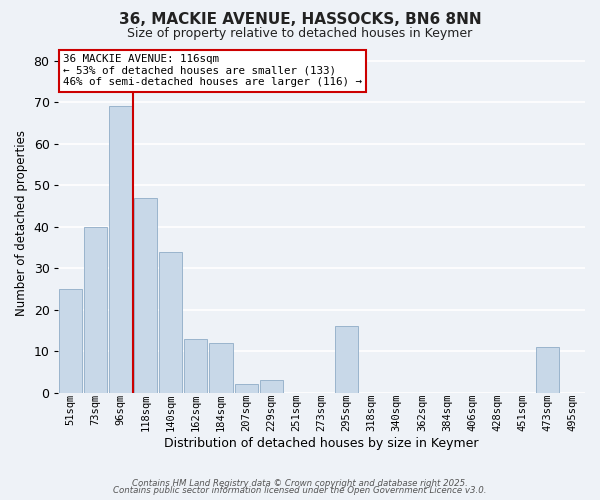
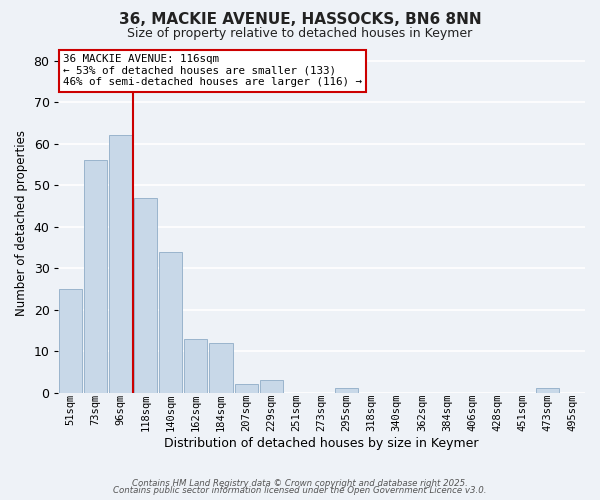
73sqm: 40 -> 56
96sqm: 69 -> 62
295sqm: 16 -> 1
473sqm: 11 -> 1
